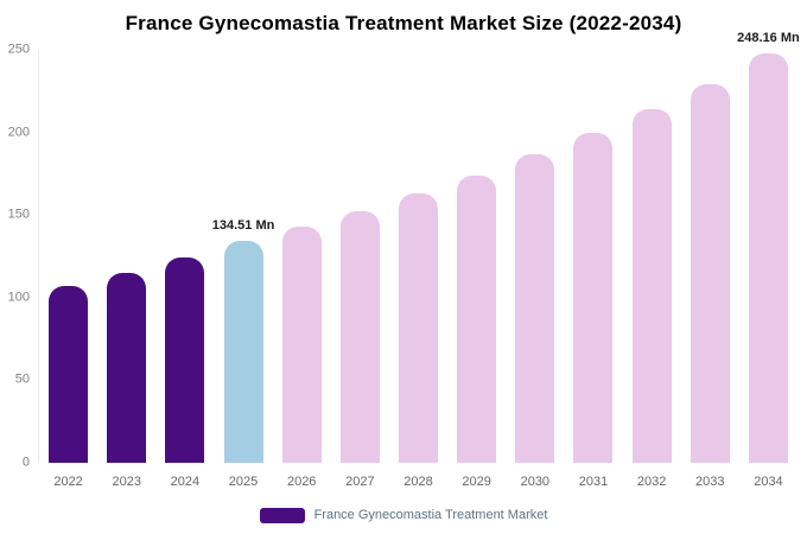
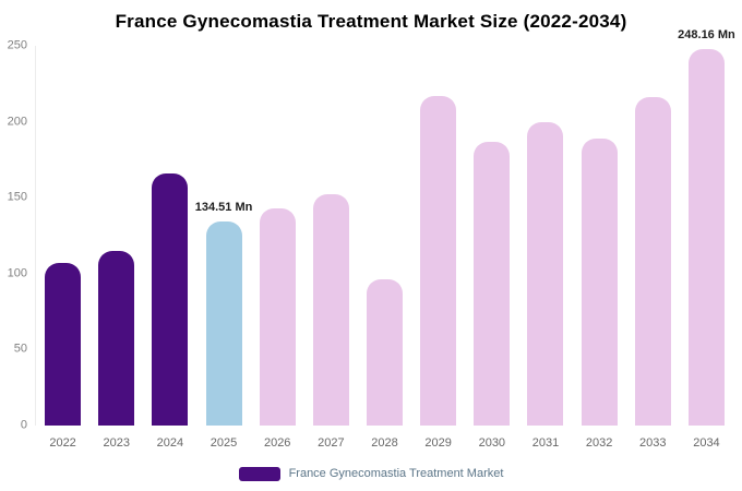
2024: 124 -> 166
2028: 163 -> 96
2029: 174 -> 217
2032: 214 -> 189
2033: 229 -> 216
